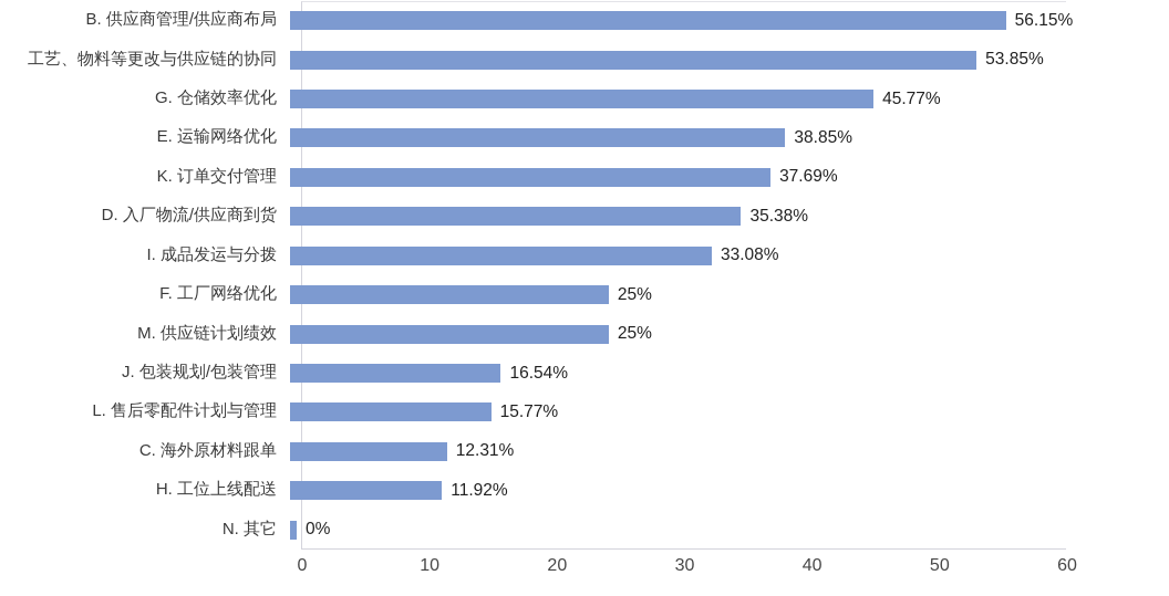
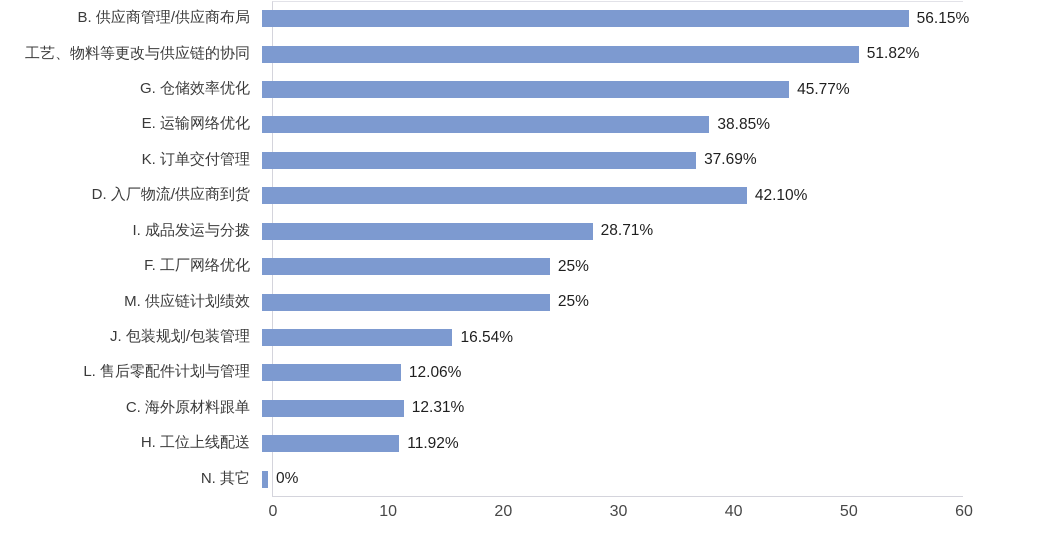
工艺、物料等更改与供应链的协同: 53.85% -> 51.82%
D. 入厂物流/供应商到货: 35.38% -> 42.10%
I. 成品发运与分拨: 33.08% -> 28.71%
L. 售后零配件计划与管理: 15.77% -> 12.06%
